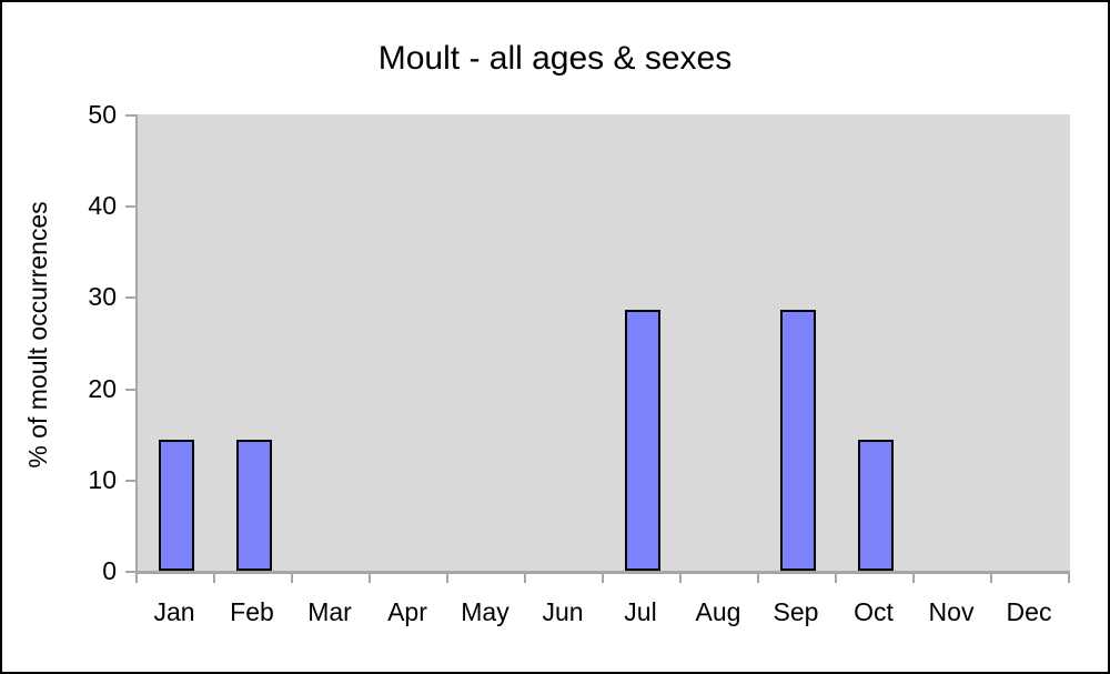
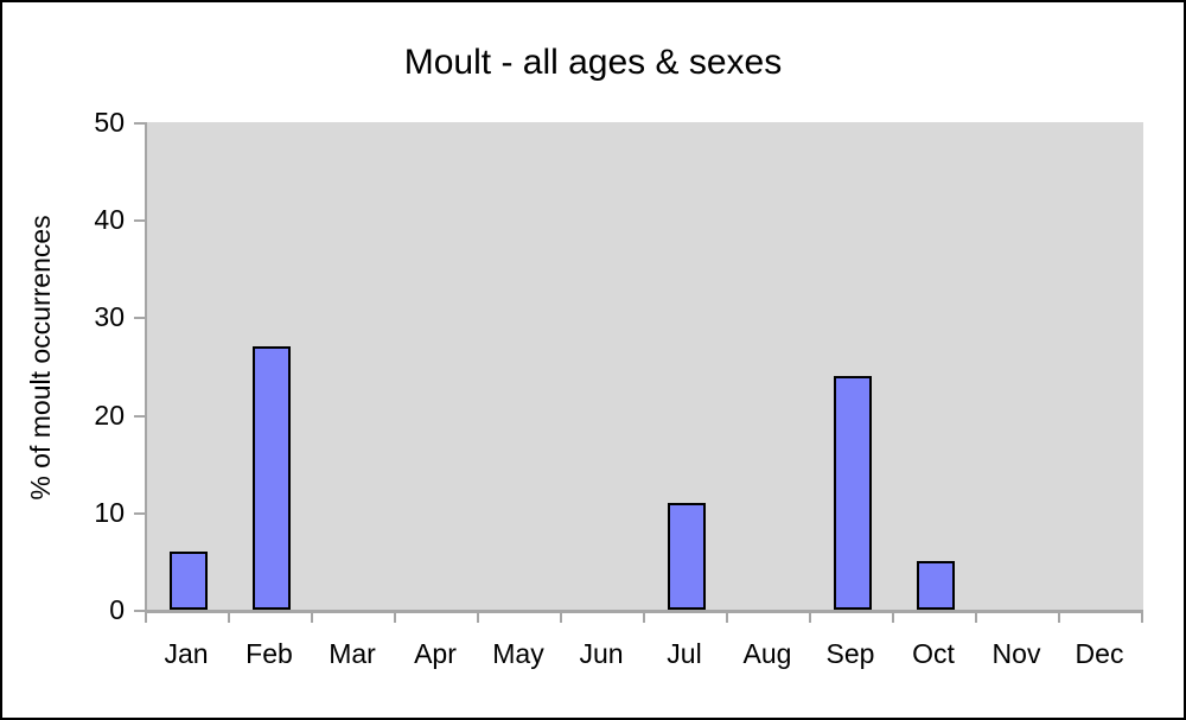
Jan: 14 -> 6
Feb: 14 -> 27
Jul: 29 -> 11
Sep: 29 -> 24
Oct: 14 -> 5
